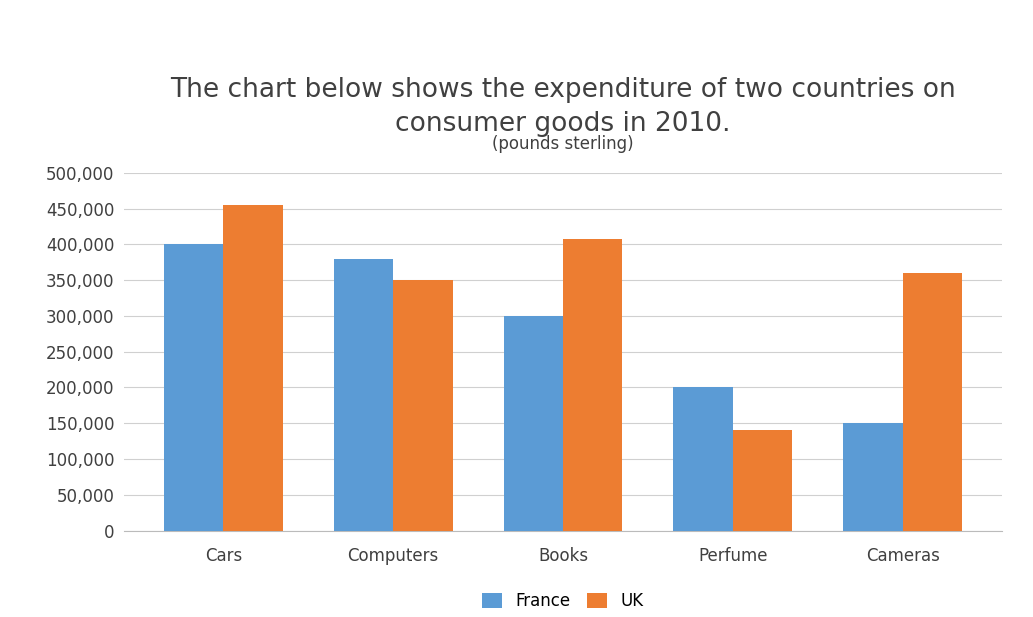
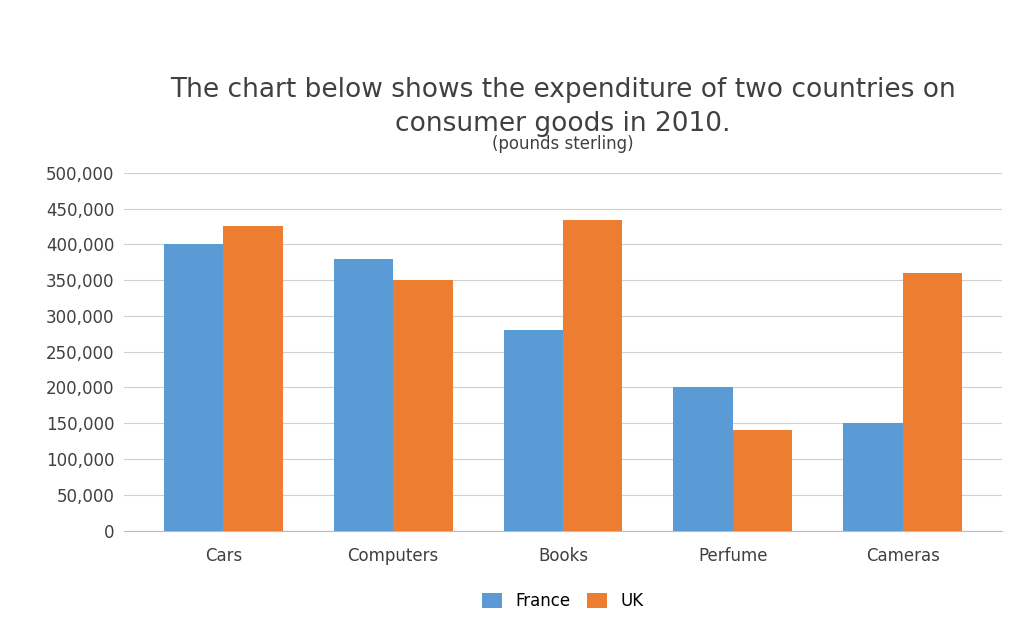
UK/Cars: 455,000 -> 426,000
France/Books: 300,000 -> 280,000
UK/Books: 408,000 -> 434,000
